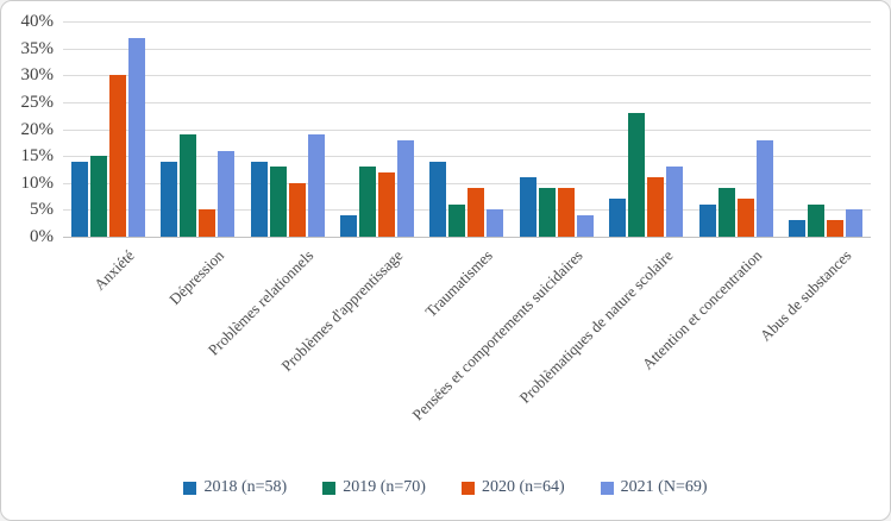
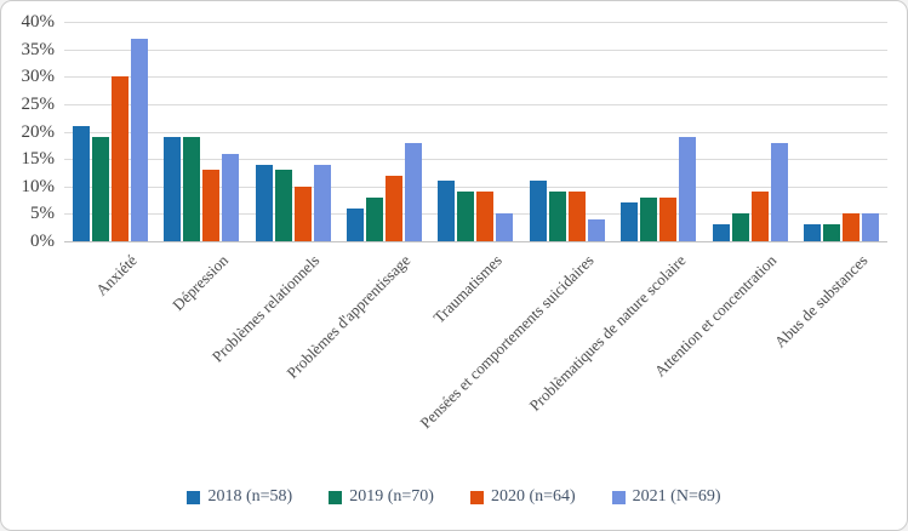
2018 (n=58)/Anxiété: 14% -> 21%
2019 (n=70)/Anxiété: 15% -> 19%
2018 (n=58)/Dépression: 14% -> 19%
2020 (n=64)/Dépression: 5% -> 13%
2021 (N=69)/Problèmes relationnels: 19% -> 14%
2018 (n=58)/Problèmes d'apprentissage: 4% -> 6%
2019 (n=70)/Problèmes d'apprentissage: 13% -> 8%
2018 (n=58)/Traumatismes: 14% -> 11%
2019 (n=70)/Traumatismes: 6% -> 9%
2019 (n=70)/Problèmatiques de nature scolaire: 23% -> 8%
2020 (n=64)/Problèmatiques de nature scolaire: 11% -> 8%
2021 (N=69)/Problèmatiques de nature scolaire: 13% -> 19%
2018 (n=58)/Attention et concentration: 6% -> 3%
2019 (n=70)/Attention et concentration: 9% -> 5%
2020 (n=64)/Attention et concentration: 7% -> 9%
2019 (n=70)/Abus de substances: 6% -> 3%
2020 (n=64)/Abus de substances: 3% -> 5%
